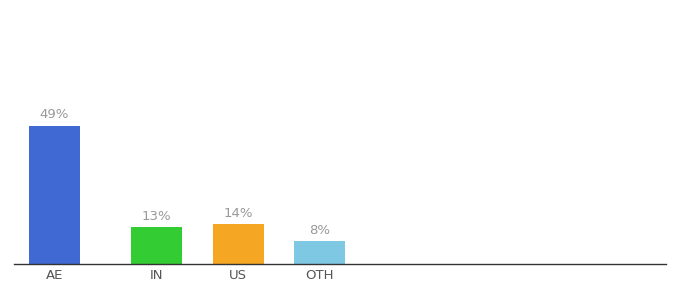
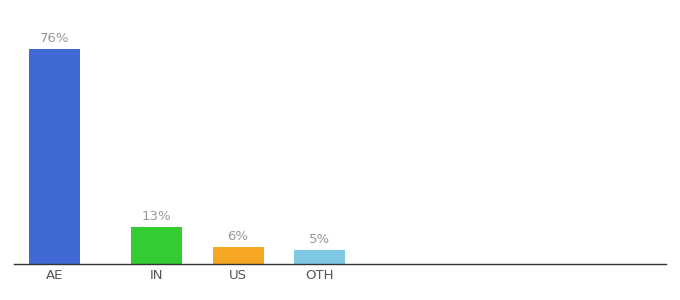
AE: 49% -> 76%
US: 14% -> 6%
OTH: 8% -> 5%
